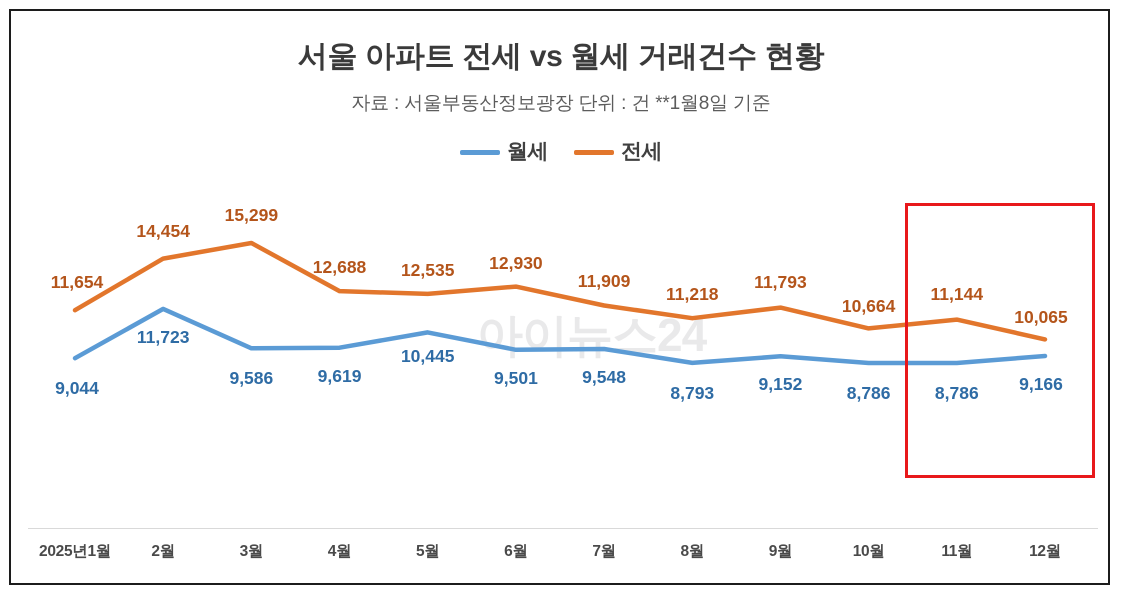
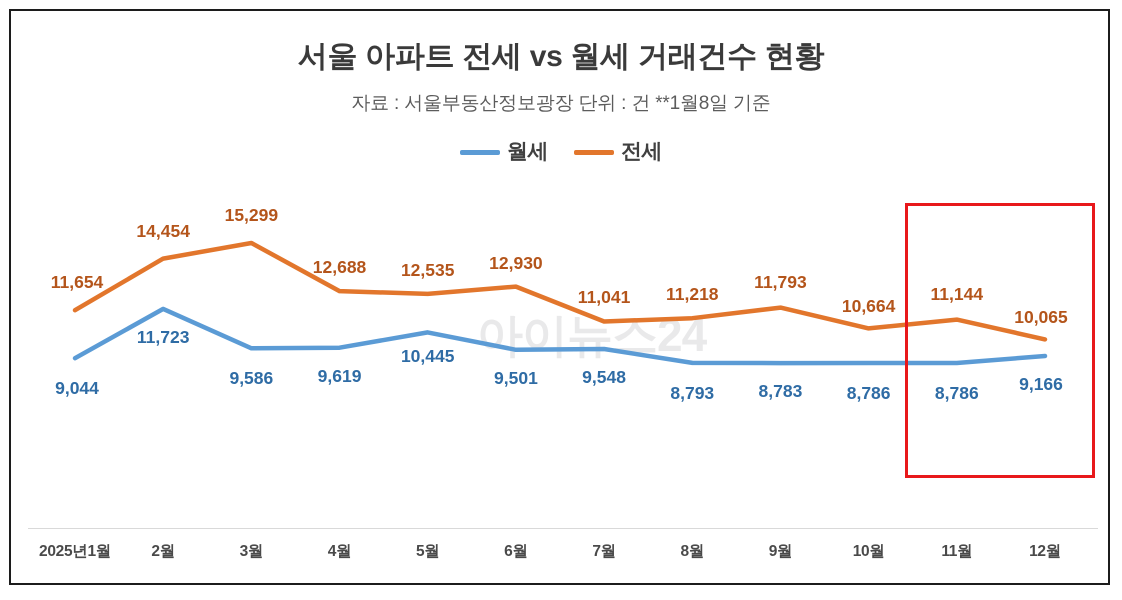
전세/7월: 11,909 -> 11,041
월세/9월: 9,152 -> 8,783
